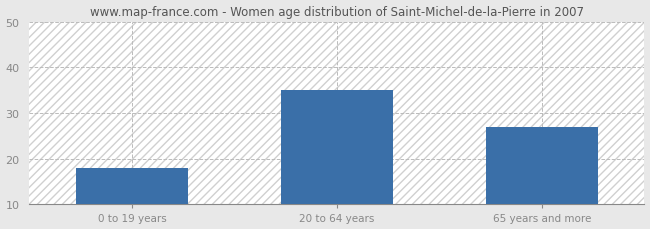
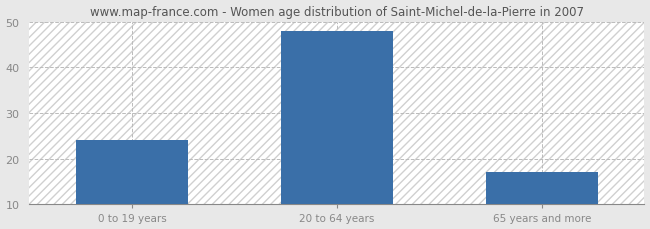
0 to 19 years: 18 -> 24
20 to 64 years: 35 -> 48
65 years and more: 27 -> 17
